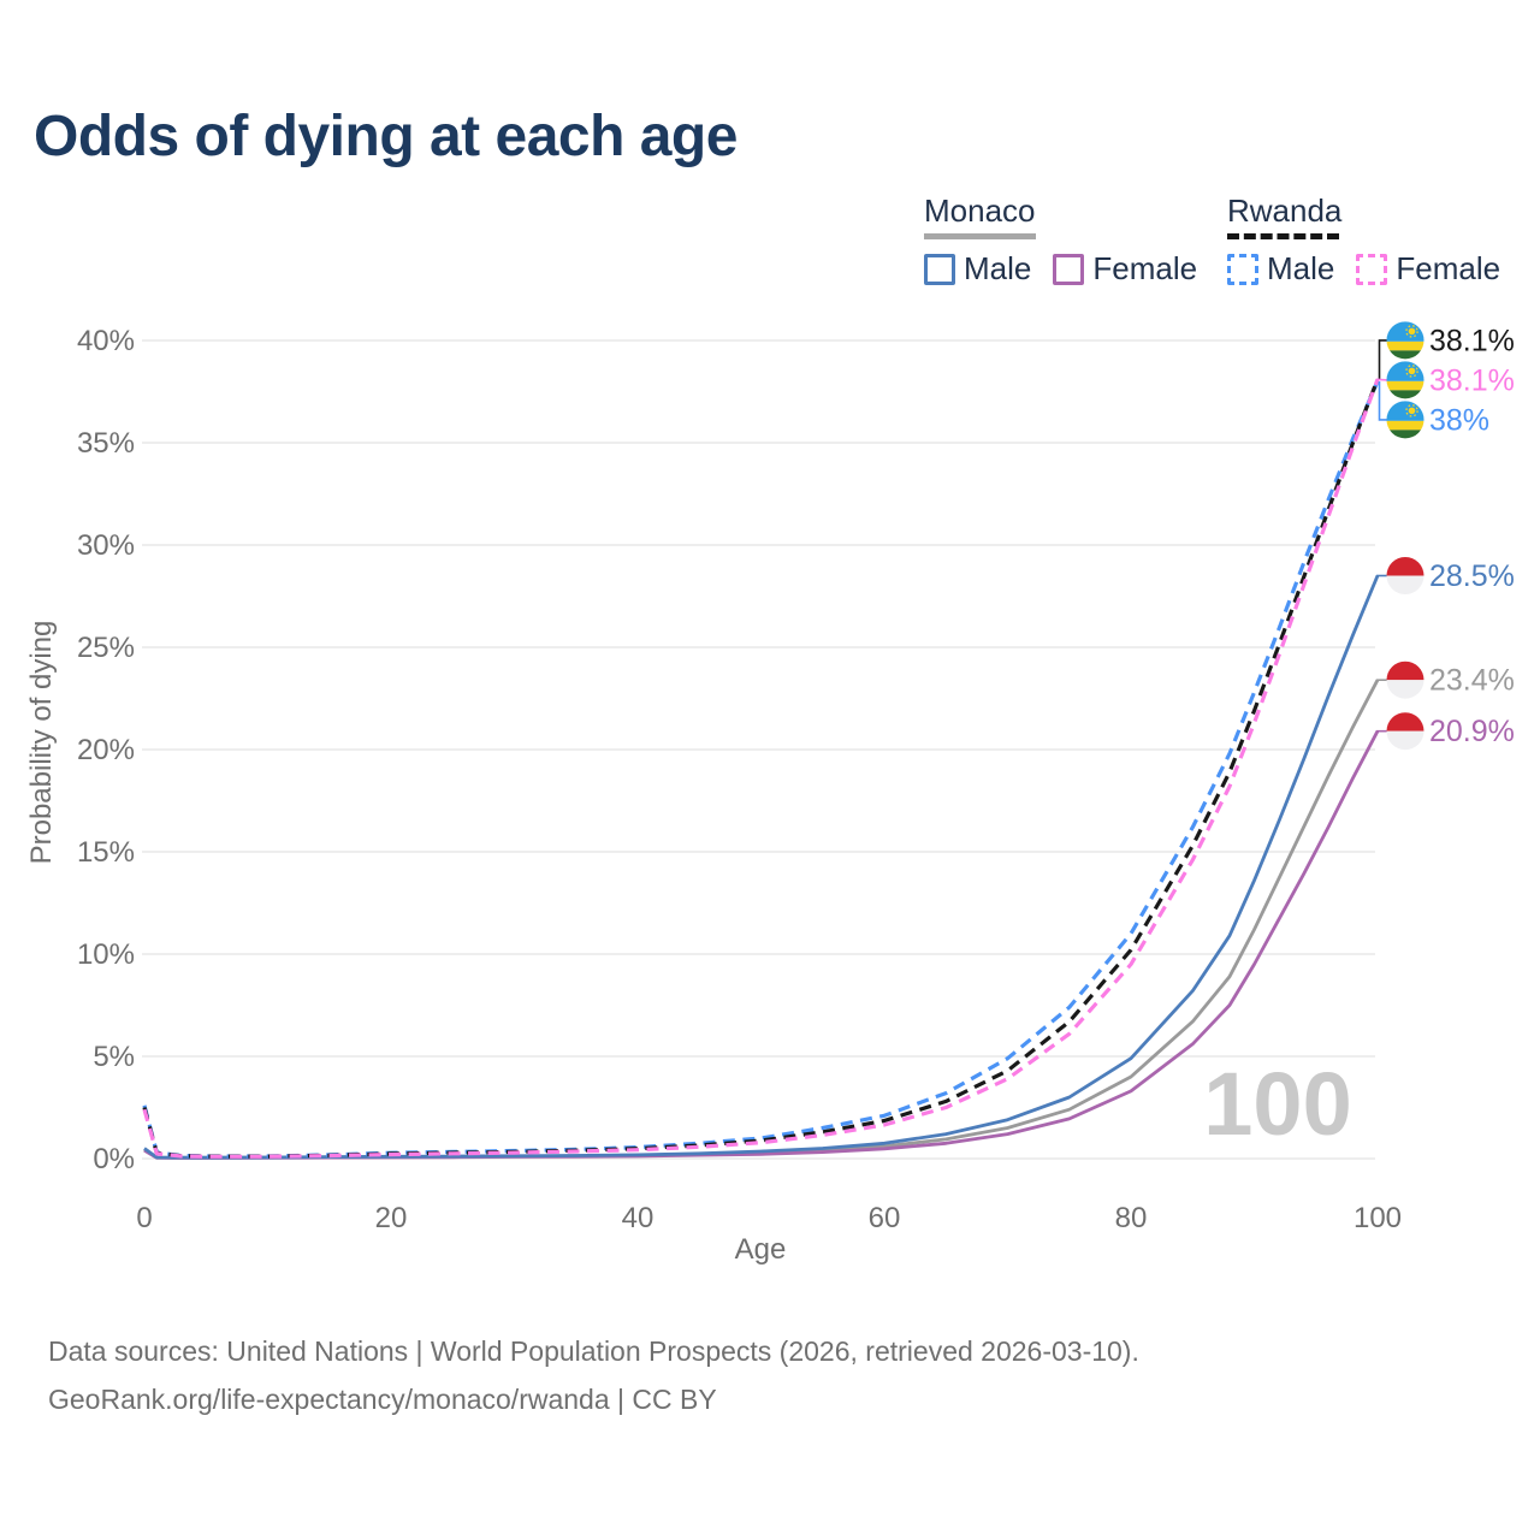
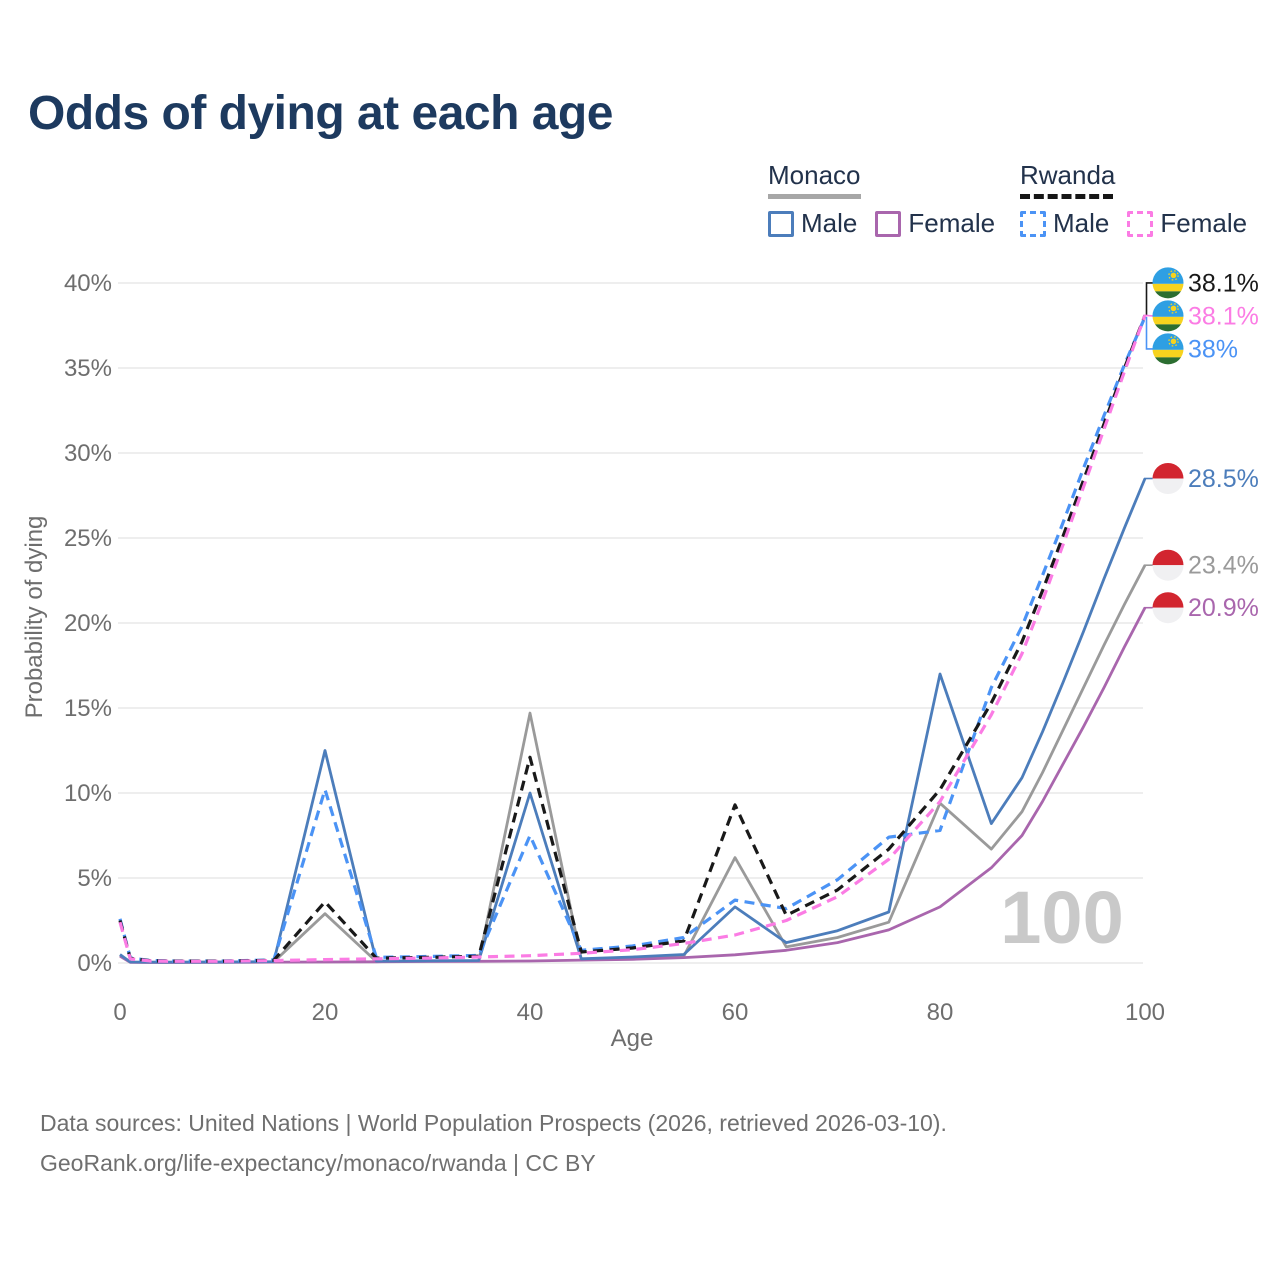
Rwanda/20: 0.2% -> 3.6%
Rwanda Male/20: 0.3% -> 10.2%
Monaco Male/20: 0.1% -> 12.5%
Monaco/20: 0.1% -> 2.9%
Rwanda/40: 0.5% -> 12.1%
Rwanda Male/40: 0.6% -> 7.5%
Monaco Male/40: 0.2% -> 10.0%
Monaco/40: 0.1% -> 14.7%
Rwanda/60: 1.9% -> 9.3%
Rwanda Male/60: 2.1% -> 3.7%
Monaco Male/60: 0.8% -> 3.3%
Monaco/60: 0.6% -> 6.2%
Rwanda Male/80: 11.0% -> 7.8%
Monaco Male/80: 4.9% -> 17.0%
Monaco/80: 4.0% -> 9.4%
